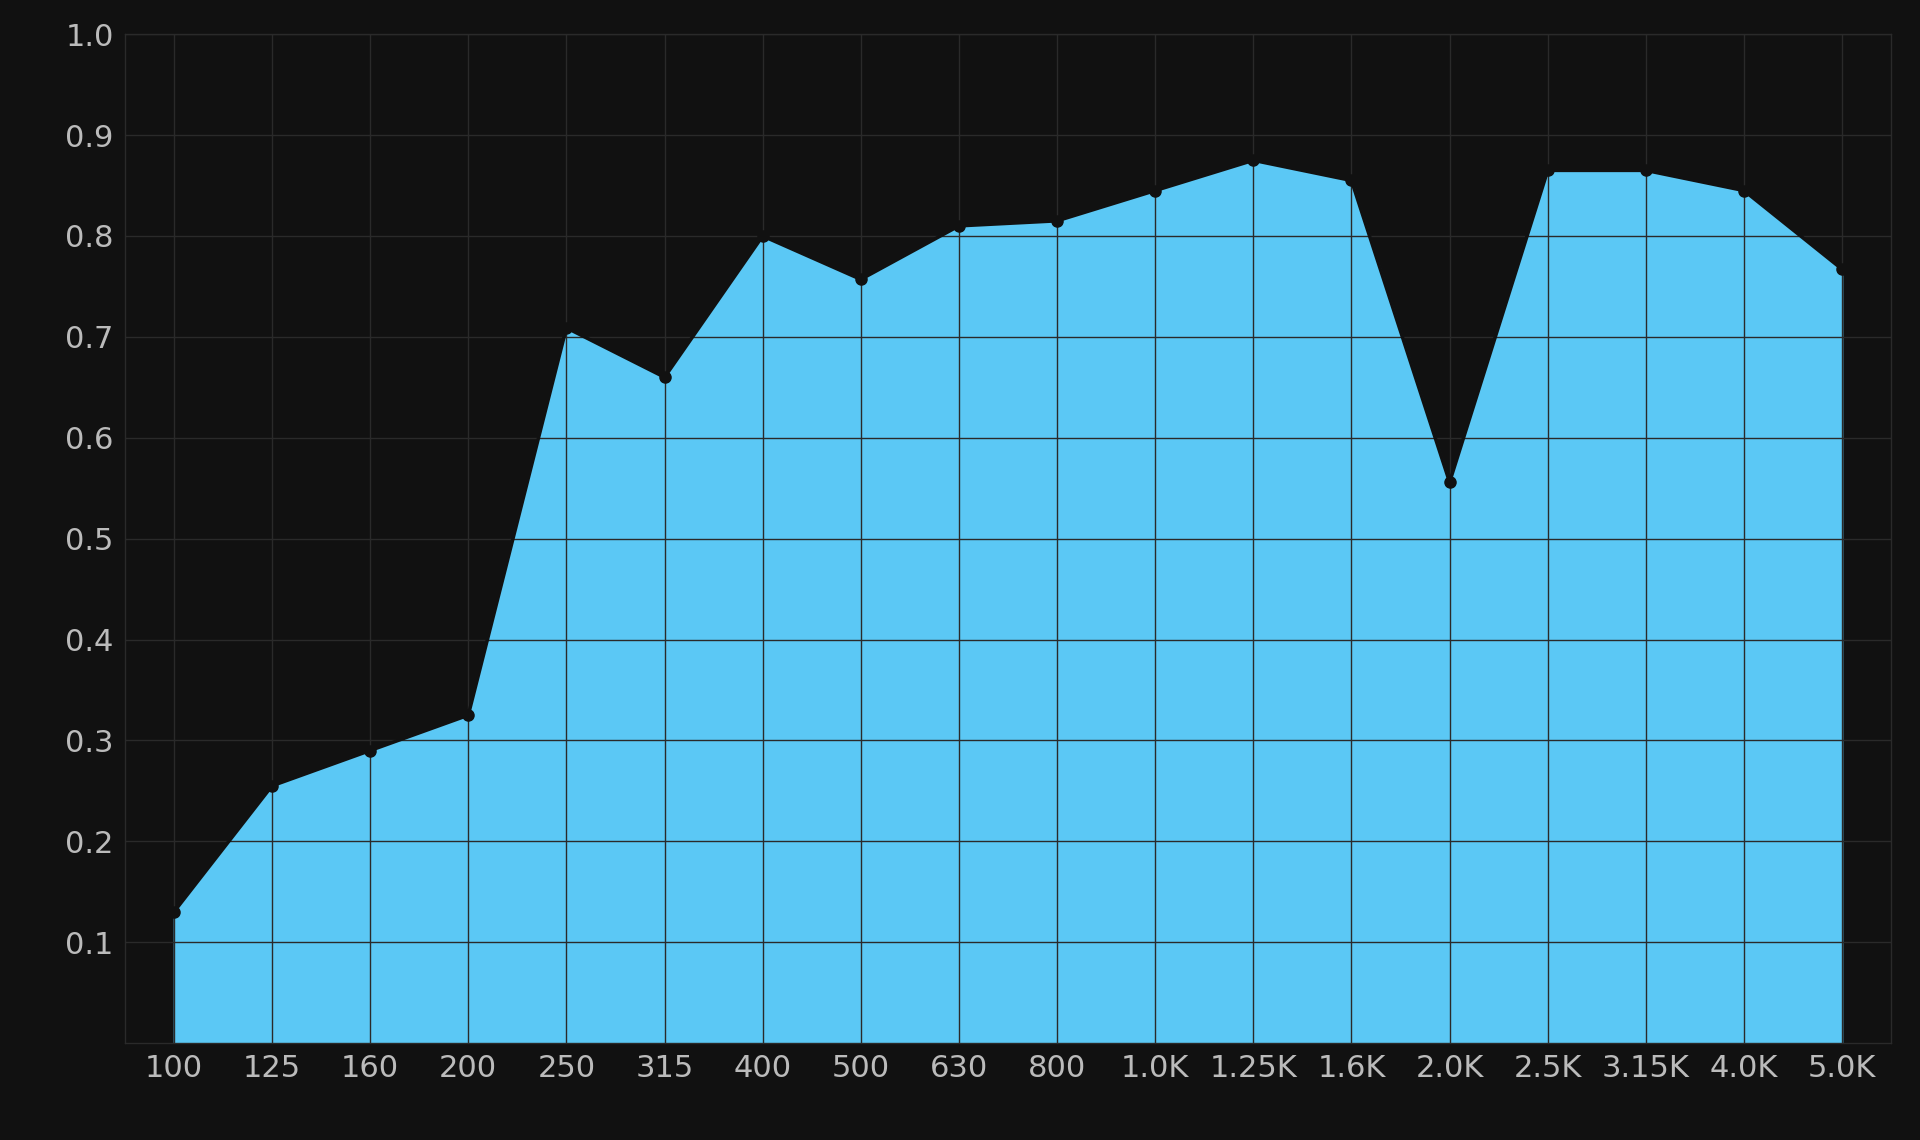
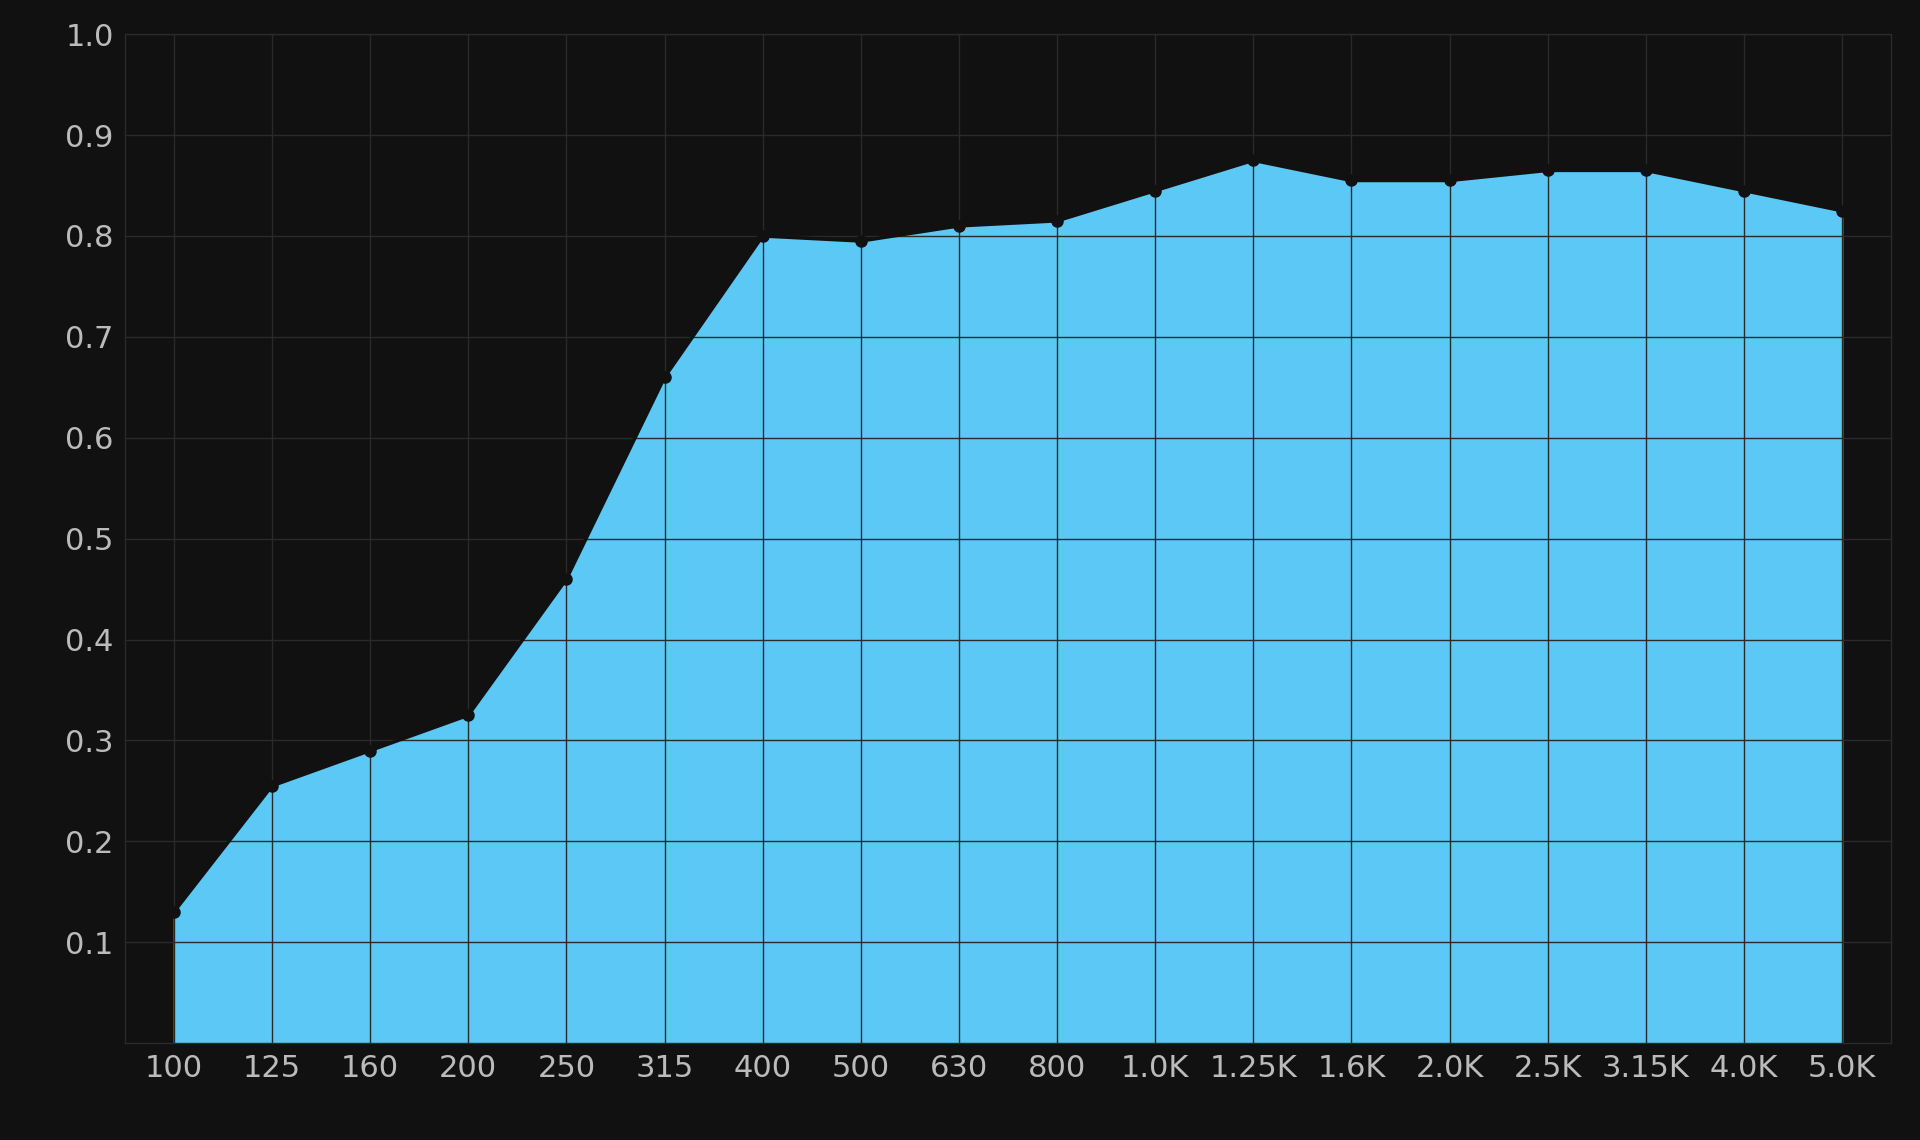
250: 0.709 -> 0.460
500: 0.757 -> 0.795
2.0K: 0.556 -> 0.855
5.0K: 0.767 -> 0.825
